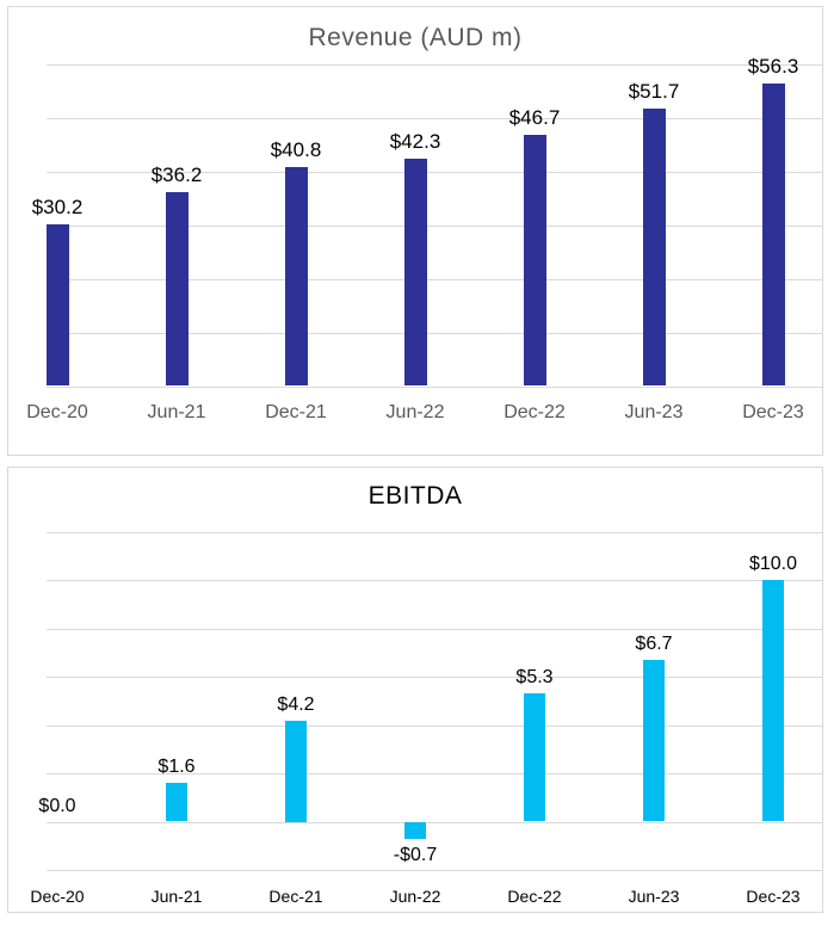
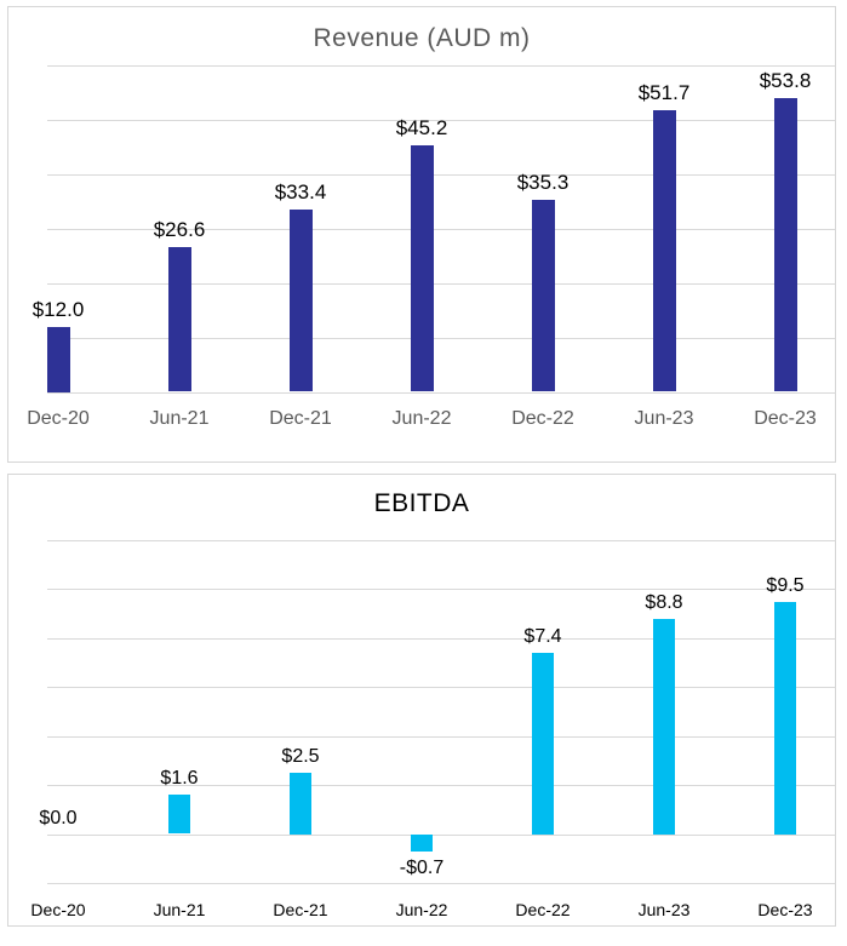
Revenue (AUD m)/Dec-20: $30.2 -> $12.0
Revenue (AUD m)/Jun-21: $36.2 -> $26.6
Revenue (AUD m)/Dec-21: $40.8 -> $33.4
Revenue (AUD m)/Jun-22: $42.3 -> $45.2
Revenue (AUD m)/Dec-22: $46.7 -> $35.3
Revenue (AUD m)/Dec-23: $56.3 -> $53.8
EBITDA/Dec-21: $4.2 -> $2.5
EBITDA/Dec-22: $5.3 -> $7.4
EBITDA/Jun-23: $6.7 -> $8.8
EBITDA/Dec-23: $10.0 -> $9.5
